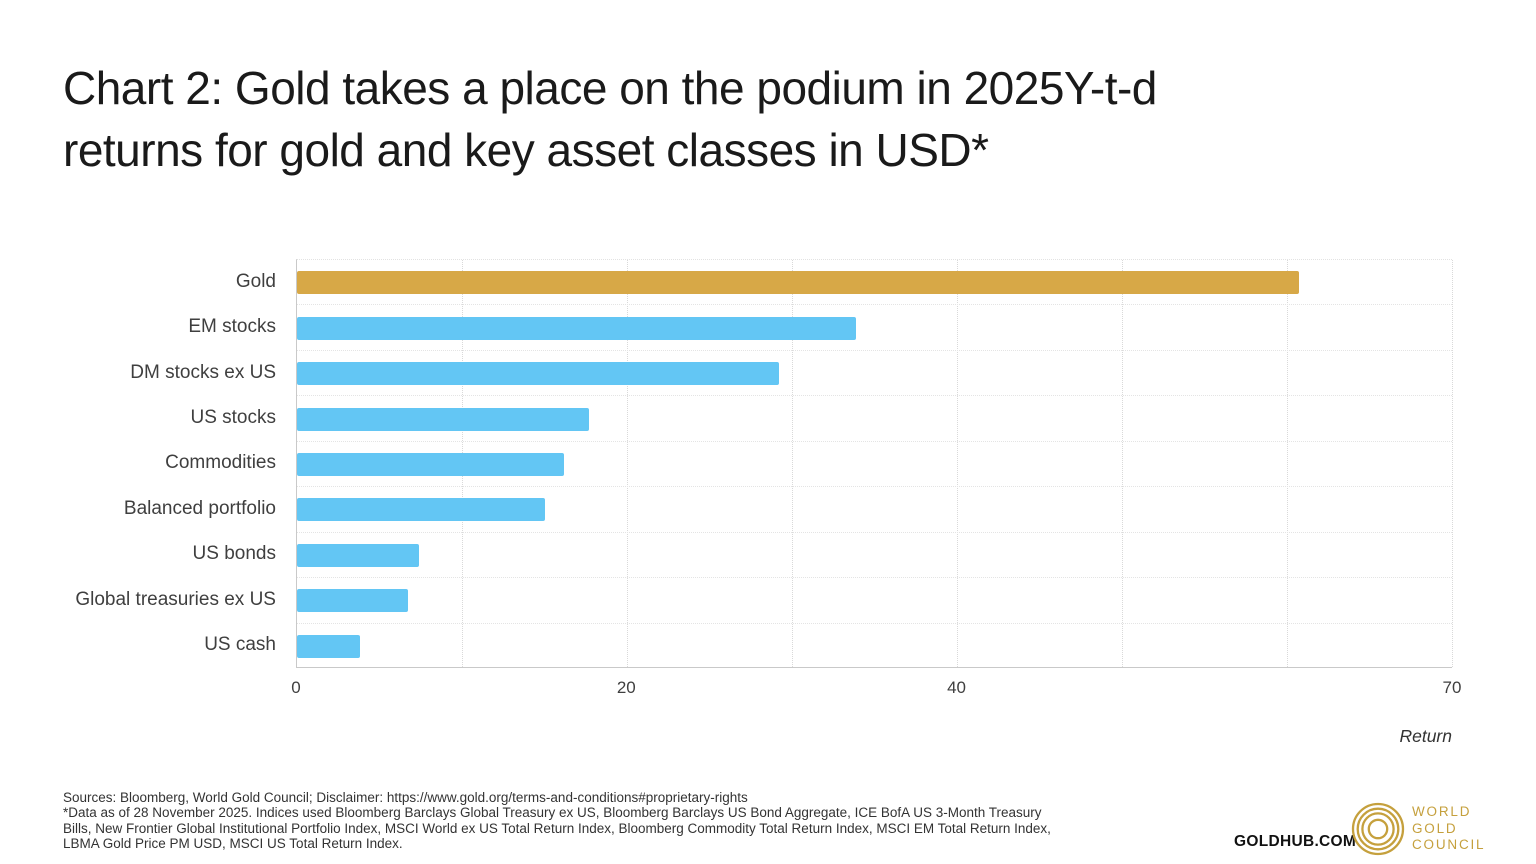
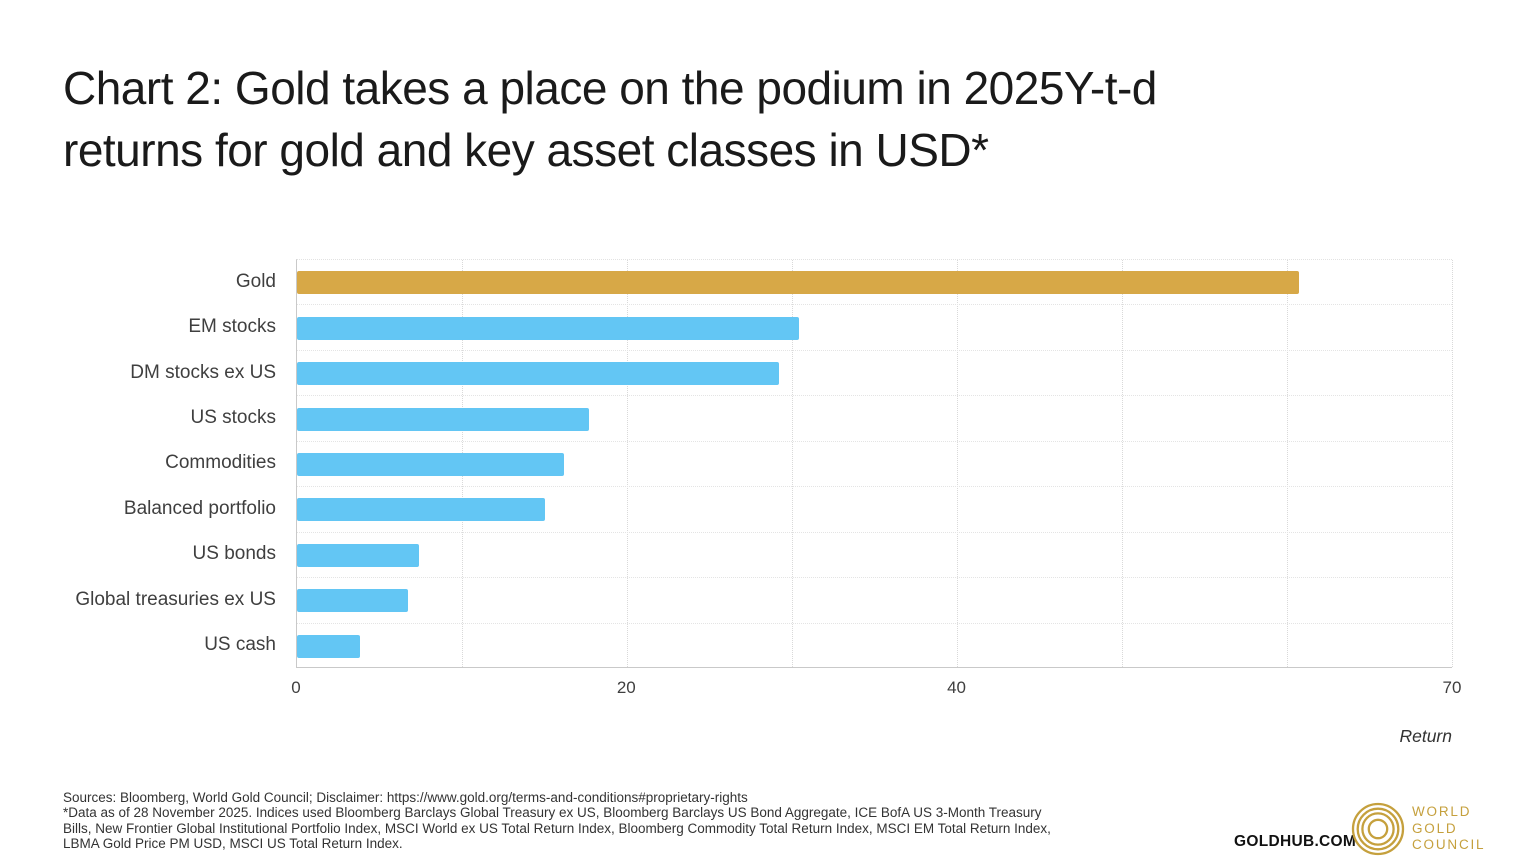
EM stocks: 33.9 -> 30.4
